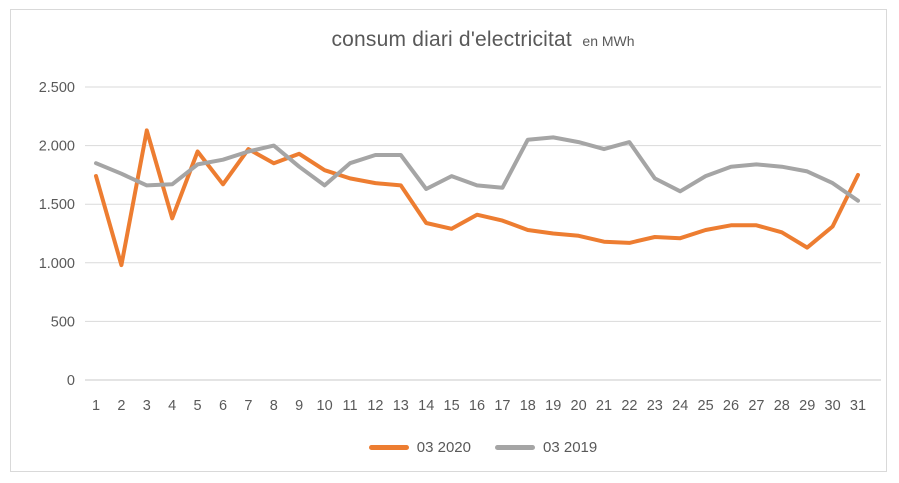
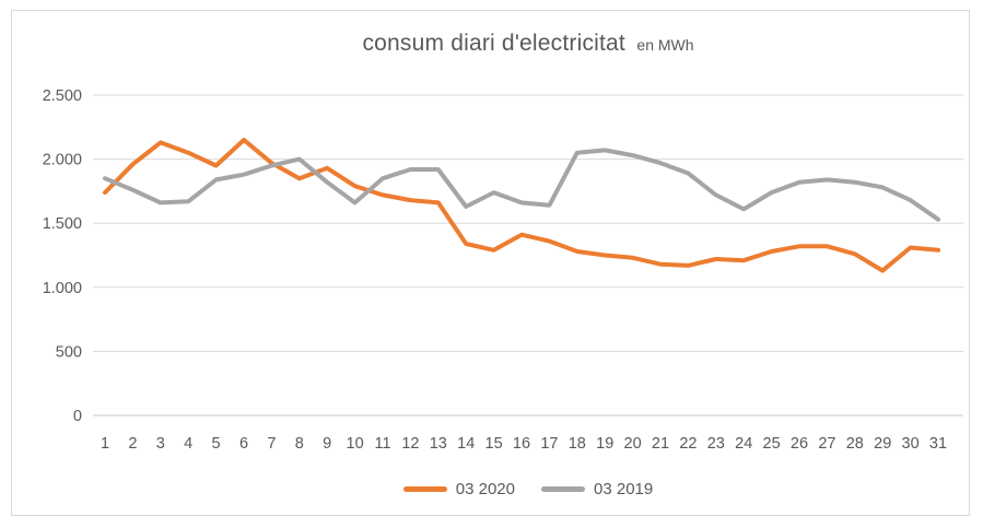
03 2020/2: 980 -> 1960
03 2020/4: 1380 -> 2050
03 2020/6: 1670 -> 2150
03 2019/22: 2030 -> 1890
03 2020/31: 1750 -> 1290
